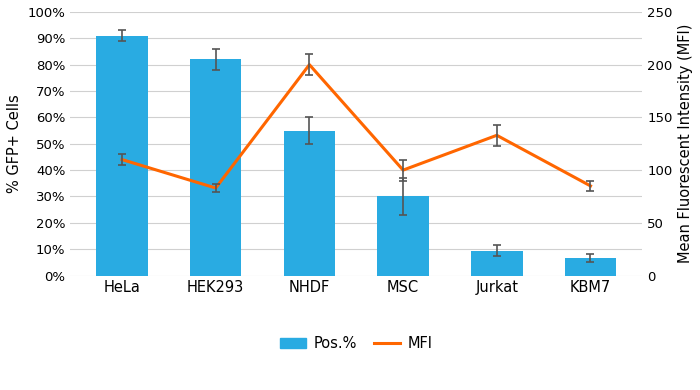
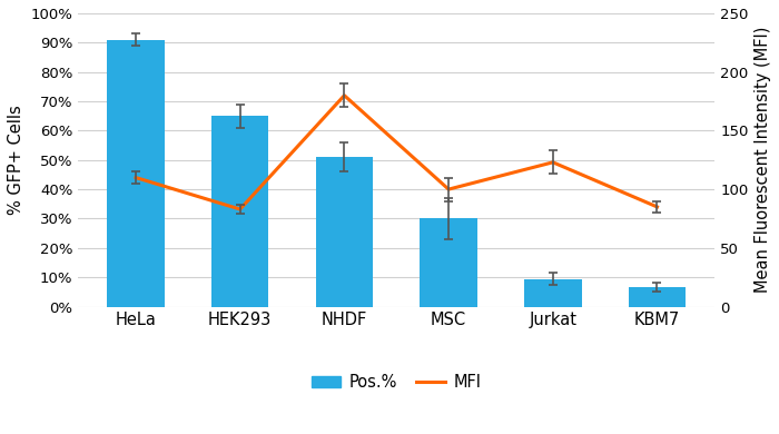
Pos.%/HEK293: 82.0% -> 65.0%
Pos.%/NHDF: 55.0% -> 51.0%
MFI/NHDF: 200 -> 180
MFI/Jurkat: 133 -> 123
